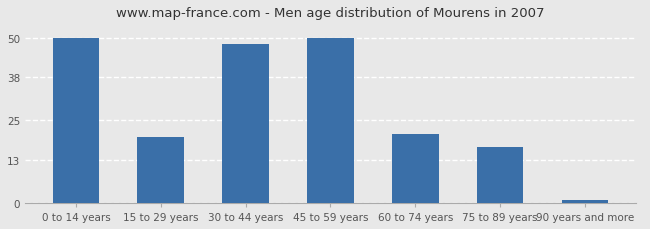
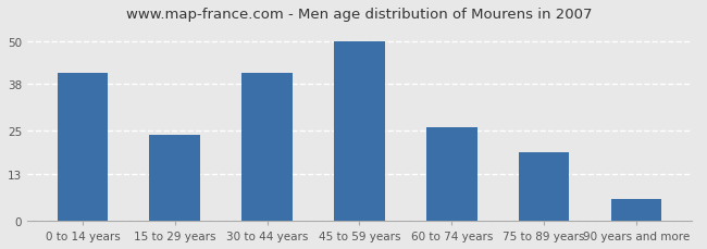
0 to 14 years: 50 -> 41
15 to 29 years: 20 -> 24
30 to 44 years: 48 -> 41
60 to 74 years: 21 -> 26
75 to 89 years: 17 -> 19
90 years and more: 1 -> 6
